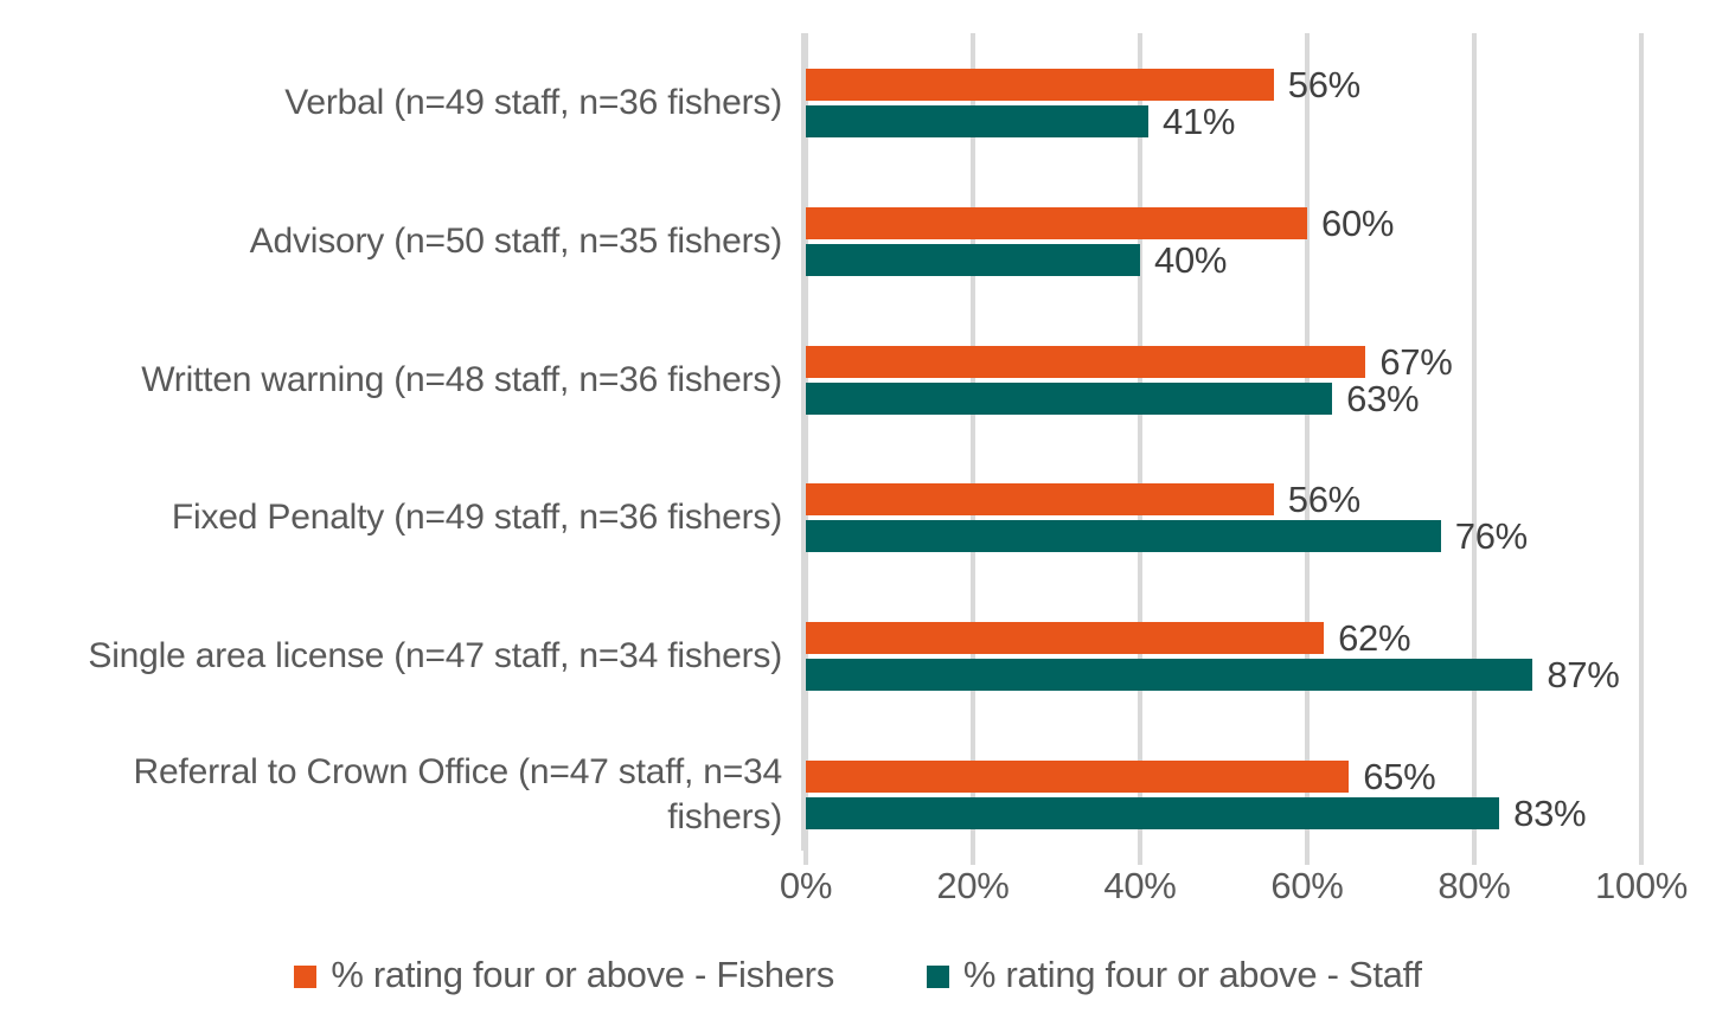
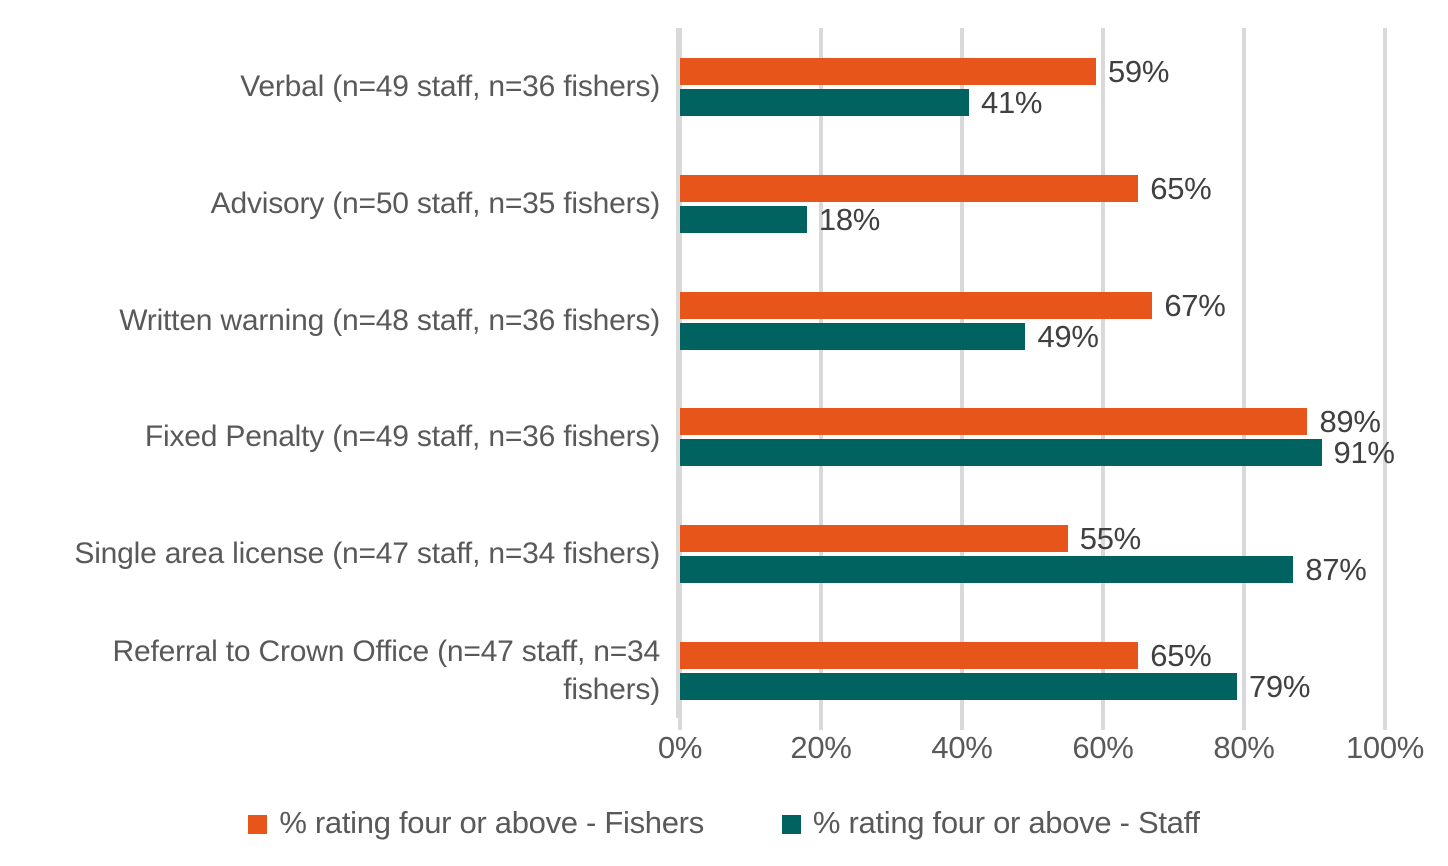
% rating four or above - Fishers/Verbal (n=49 staff, n=36 fishers): 56% -> 59%
% rating four or above - Fishers/Advisory (n=50 staff, n=35 fishers): 60% -> 65%
% rating four or above - Staff/Advisory (n=50 staff, n=35 fishers): 40% -> 18%
% rating four or above - Staff/Written warning (n=48 staff, n=36 fishers): 63% -> 49%
% rating four or above - Fishers/Fixed Penalty (n=49 staff, n=36 fishers): 56% -> 89%
% rating four or above - Staff/Fixed Penalty (n=49 staff, n=36 fishers): 76% -> 91%
% rating four or above - Fishers/Single area license (n=47 staff, n=34 fishers): 62% -> 55%
% rating four or above - Staff/Referral to Crown Office (n=47 staff, n=34 fishers): 83% -> 79%
